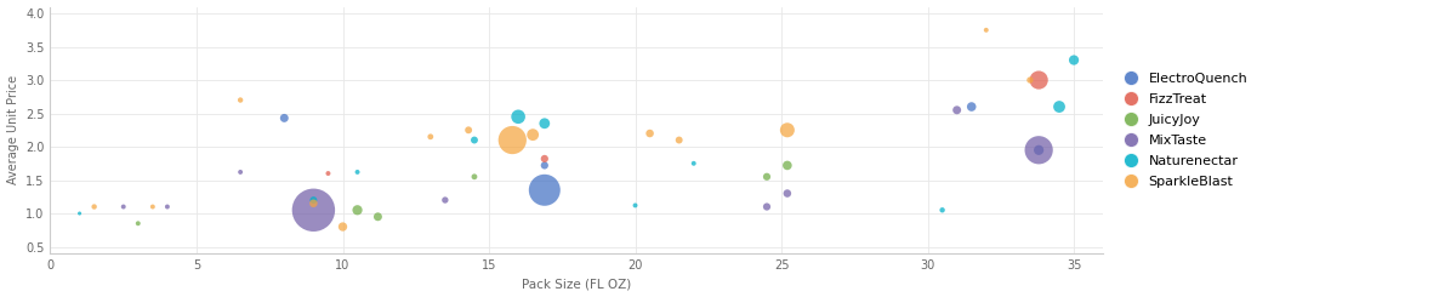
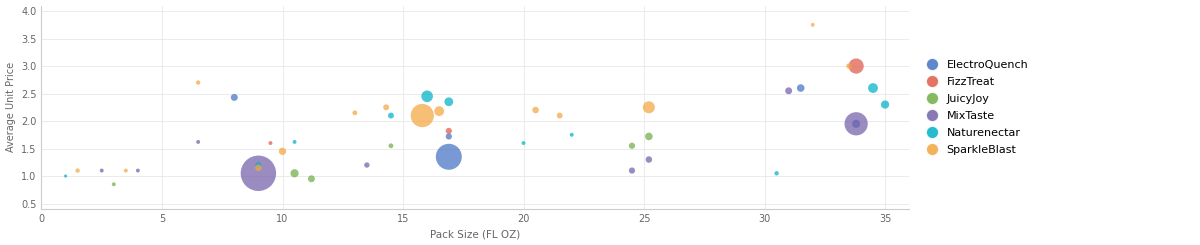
SparkleBlast/10: 0.80 -> 1.45
Naturenectar/20: 1.12 -> 1.60
Naturenectar/35: 3.30 -> 2.30
